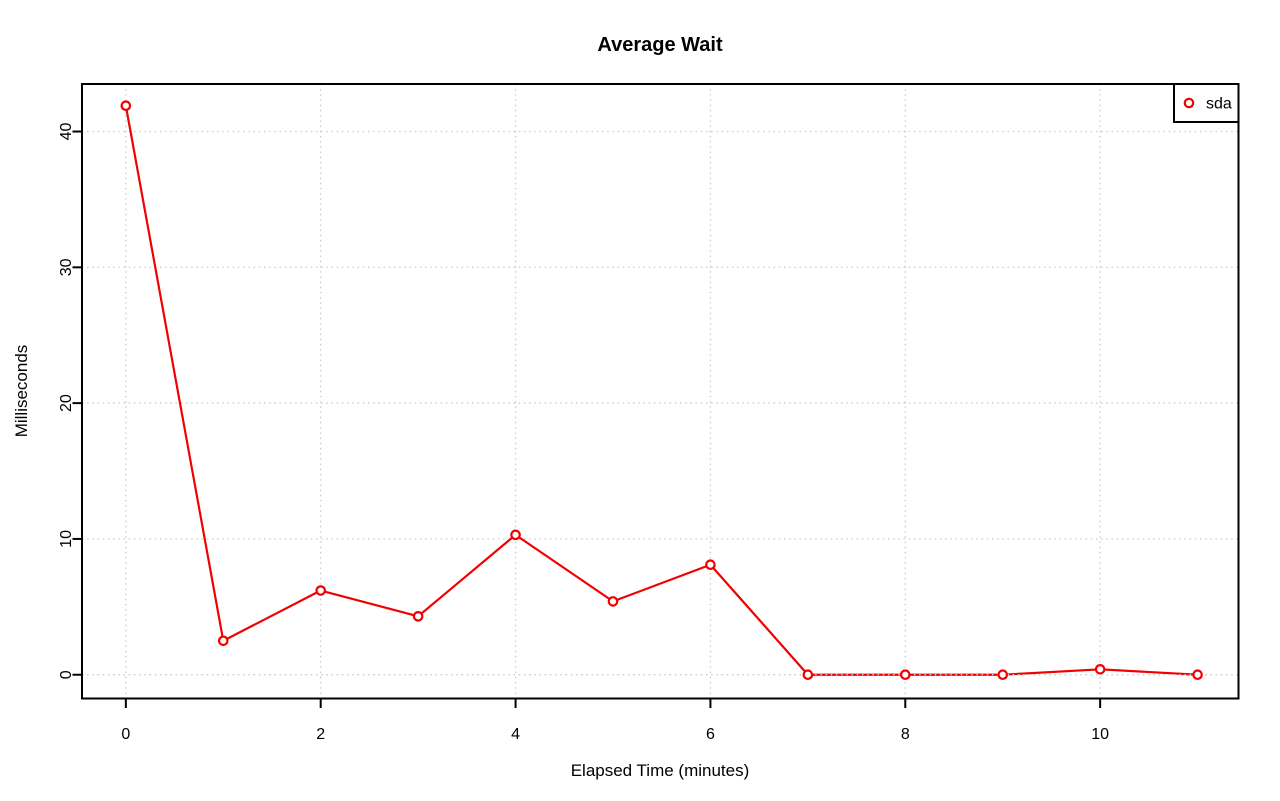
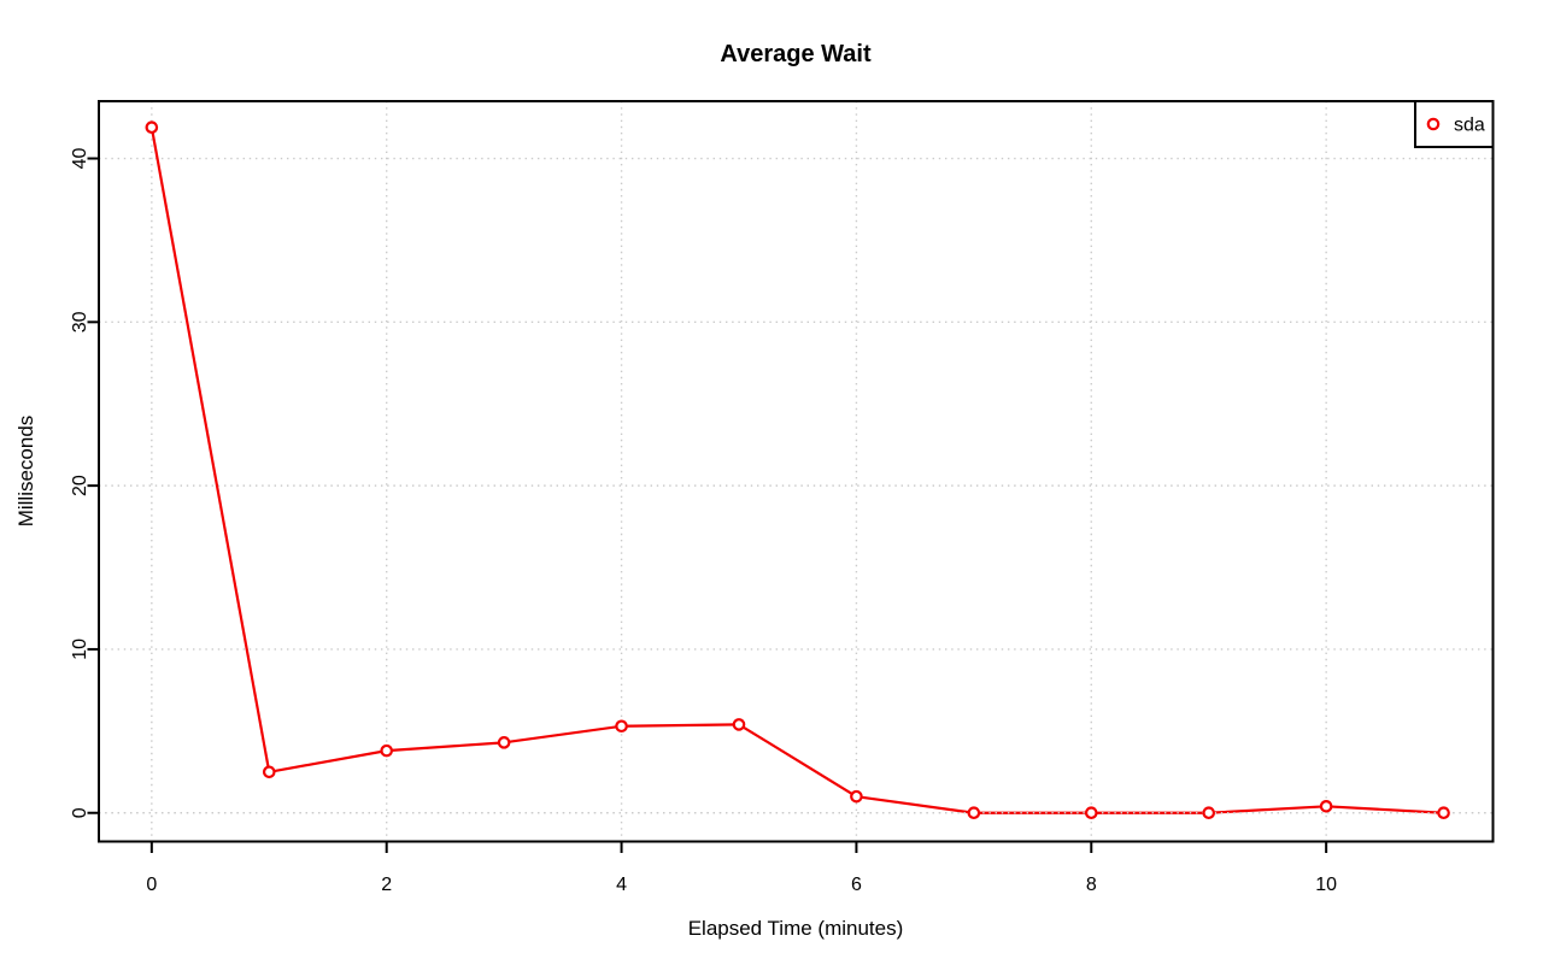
2: 6.2 -> 3.8
4: 10.3 -> 5.3
6: 8.1 -> 1.0
